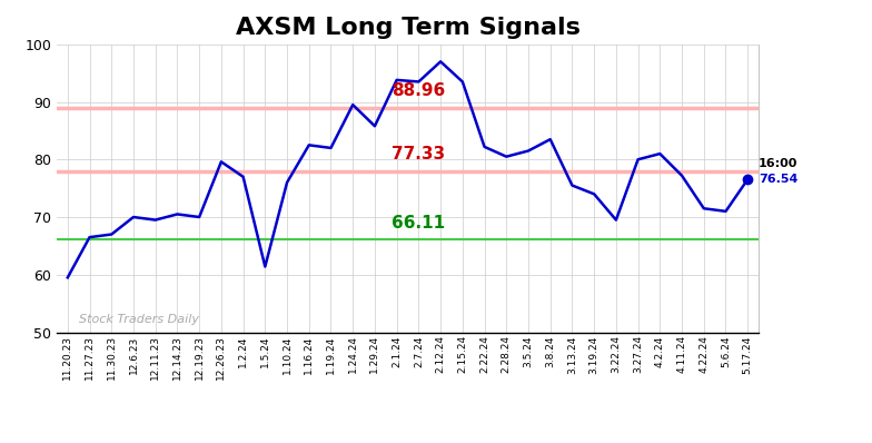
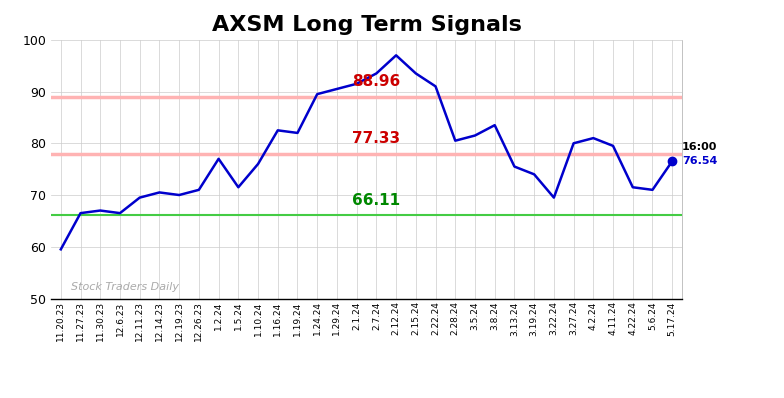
12.6.23: 70.0 -> 66.5
12.26.23: 79.6 -> 71.0
1.5.24: 61.4 -> 71.5
1.29.24: 85.8 -> 90.5
2.1.24: 93.8 -> 91.5
2.22.24: 82.2 -> 91.0
4.11.24: 77.2 -> 79.5
